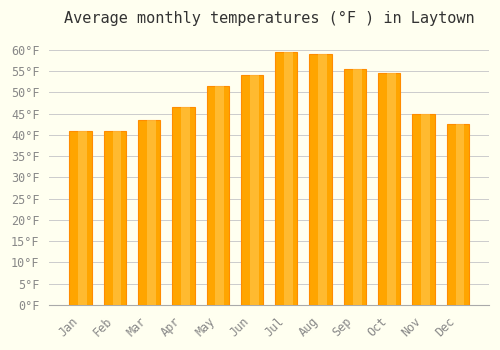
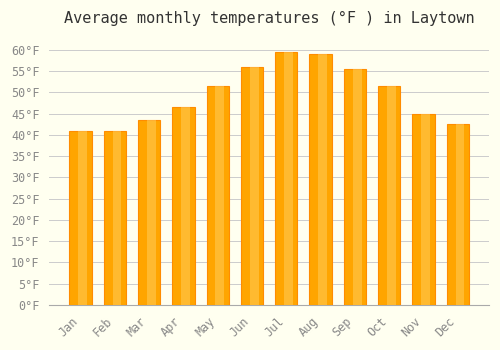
Jun: 54.0°F -> 56.0°F
Oct: 54.5°F -> 51.5°F
